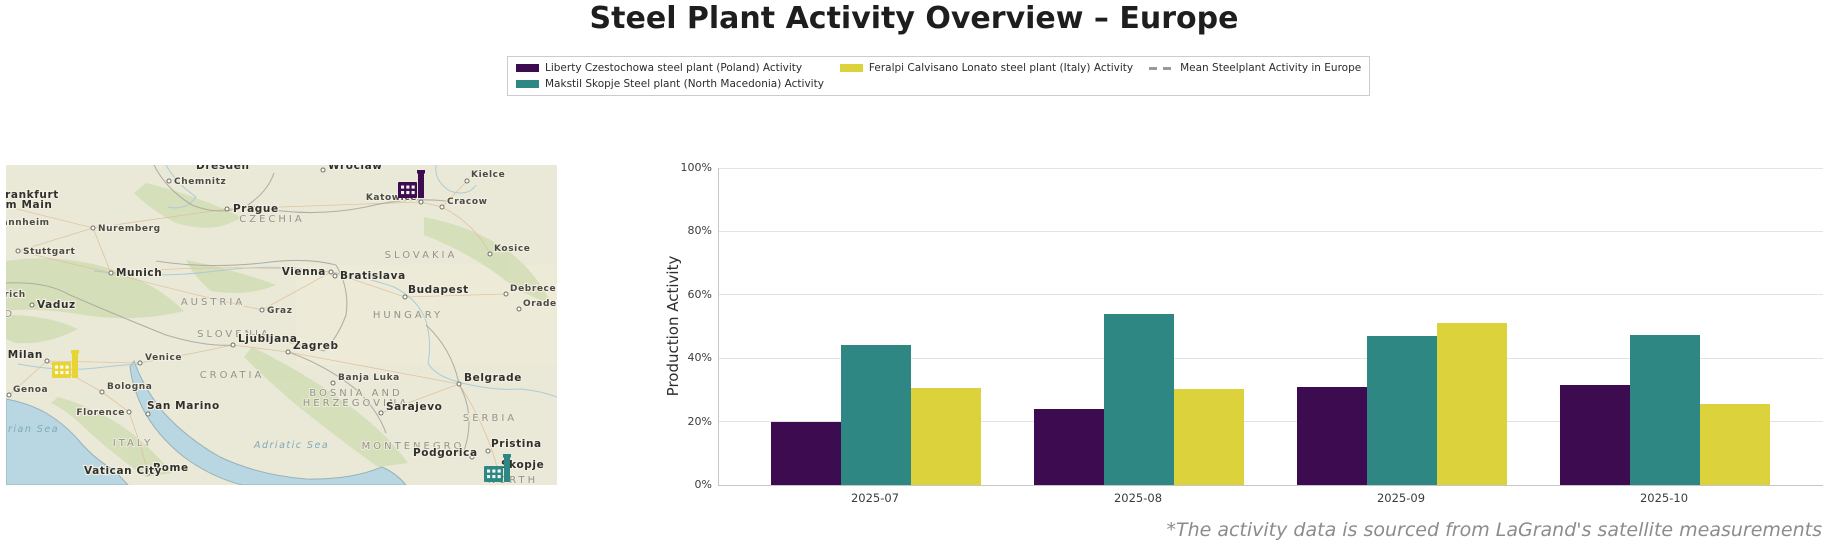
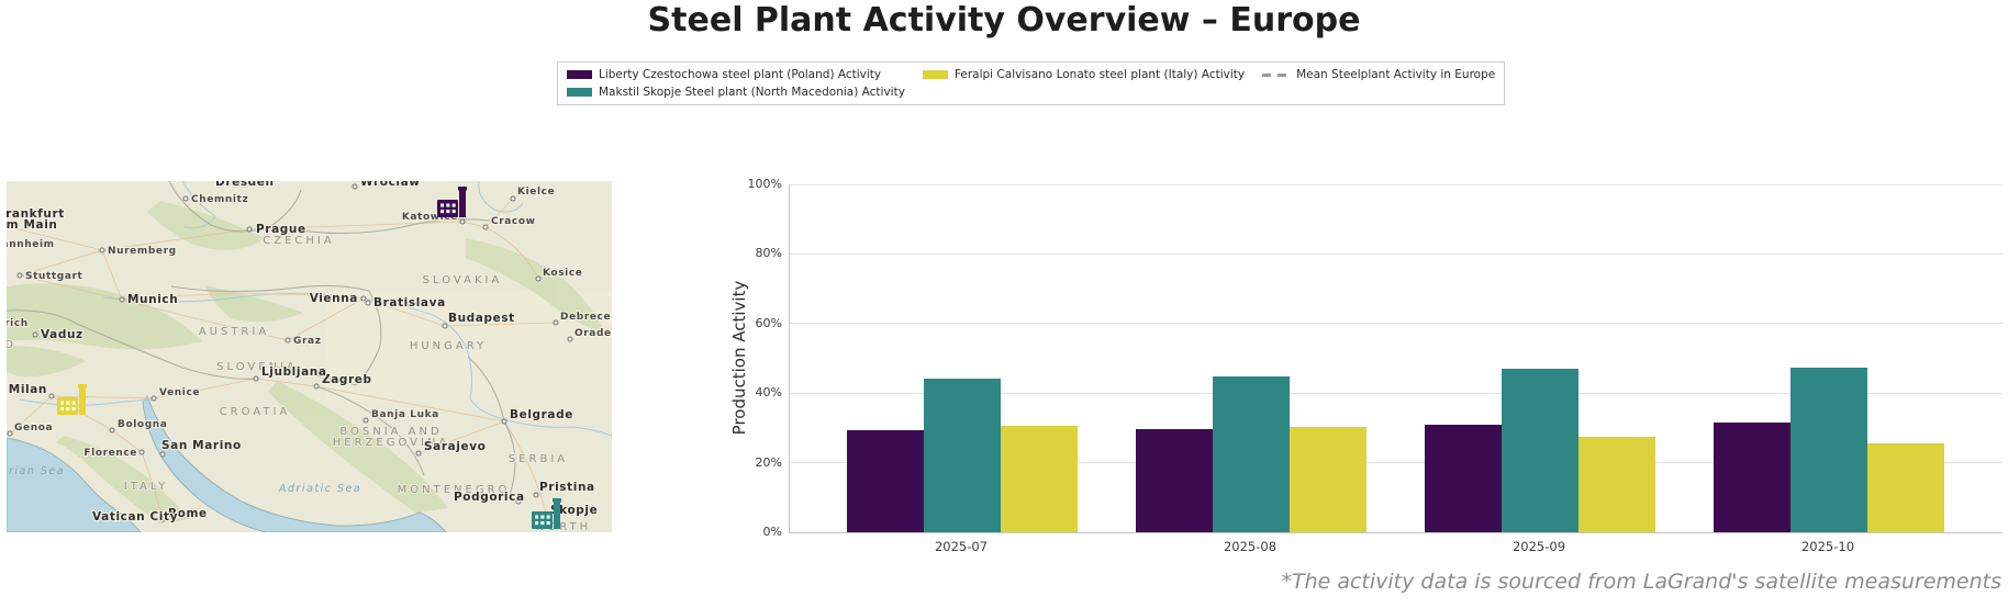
Liberty Czestochowa steel plant (Poland) Activity/2025-07: 20% -> 30%
Liberty Czestochowa steel plant (Poland) Activity/2025-08: 24% -> 30%
Makstil Skopje Steel plant (North Macedonia) Activity/2025-08: 54% -> 45%
Feralpi Calvisano Lonato steel plant (Italy) Activity/2025-09: 51% -> 28%
